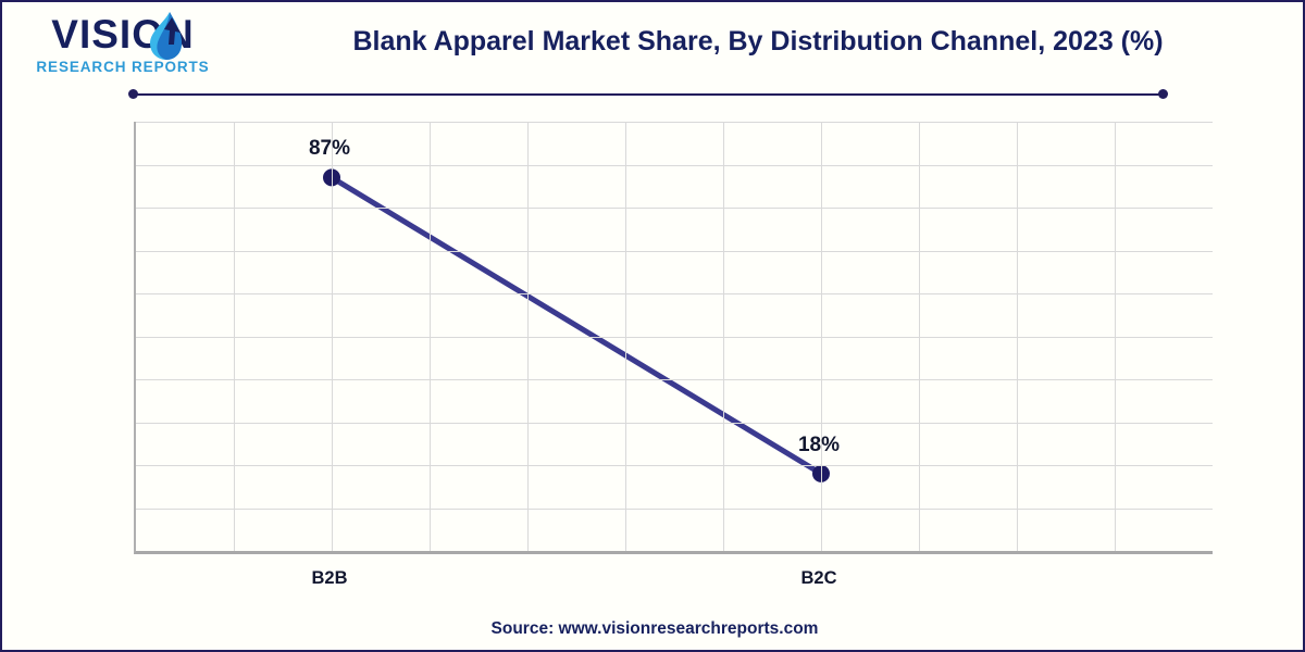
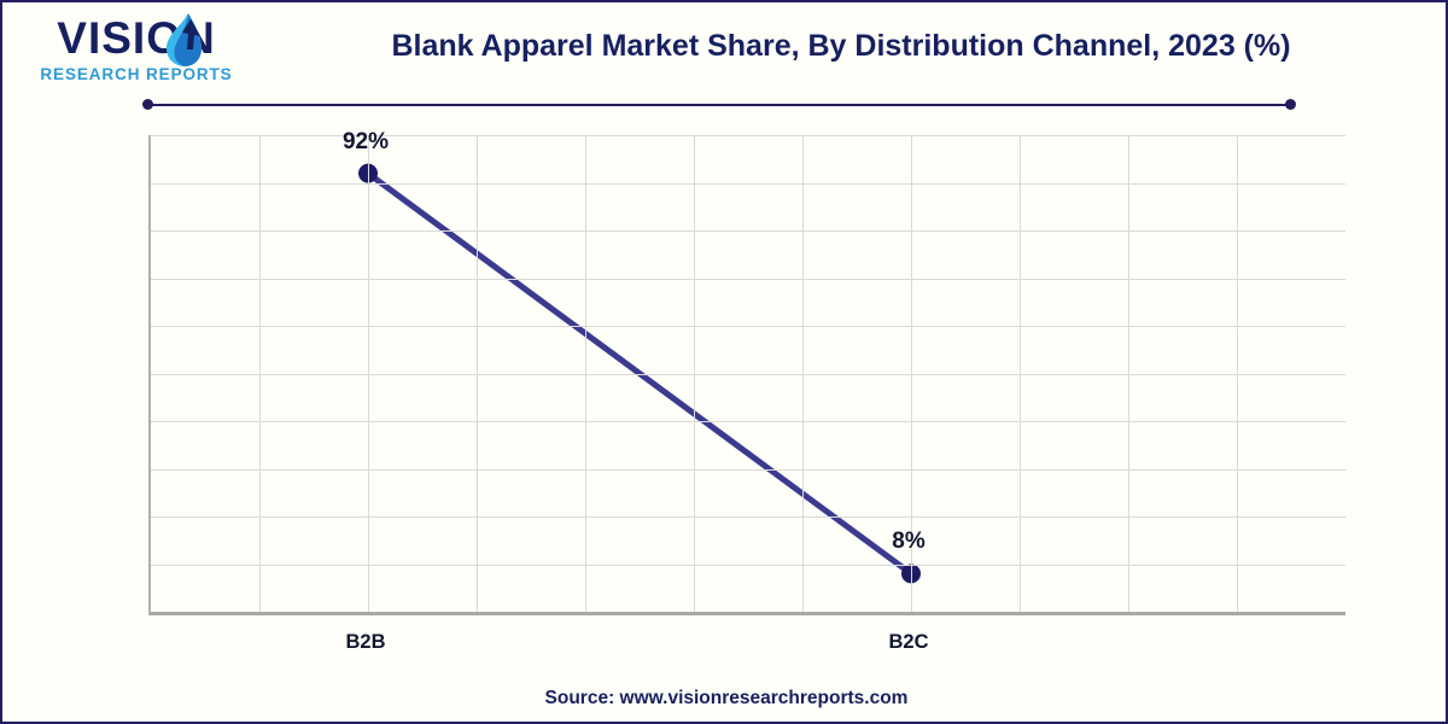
B2B: 87% -> 92%
B2C: 18% -> 8%
